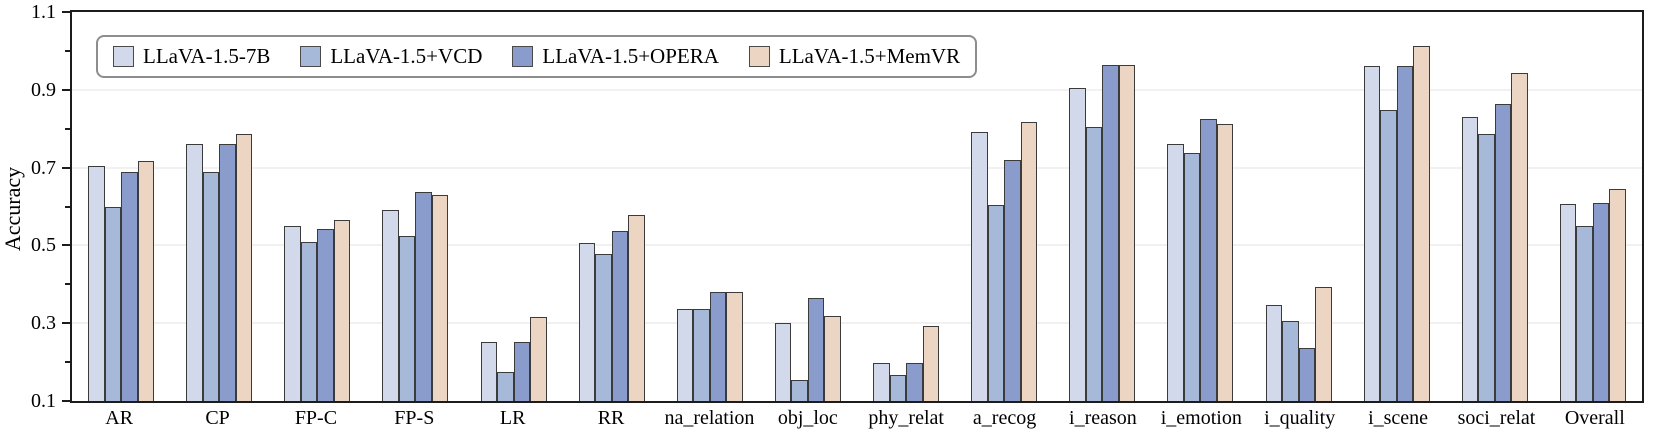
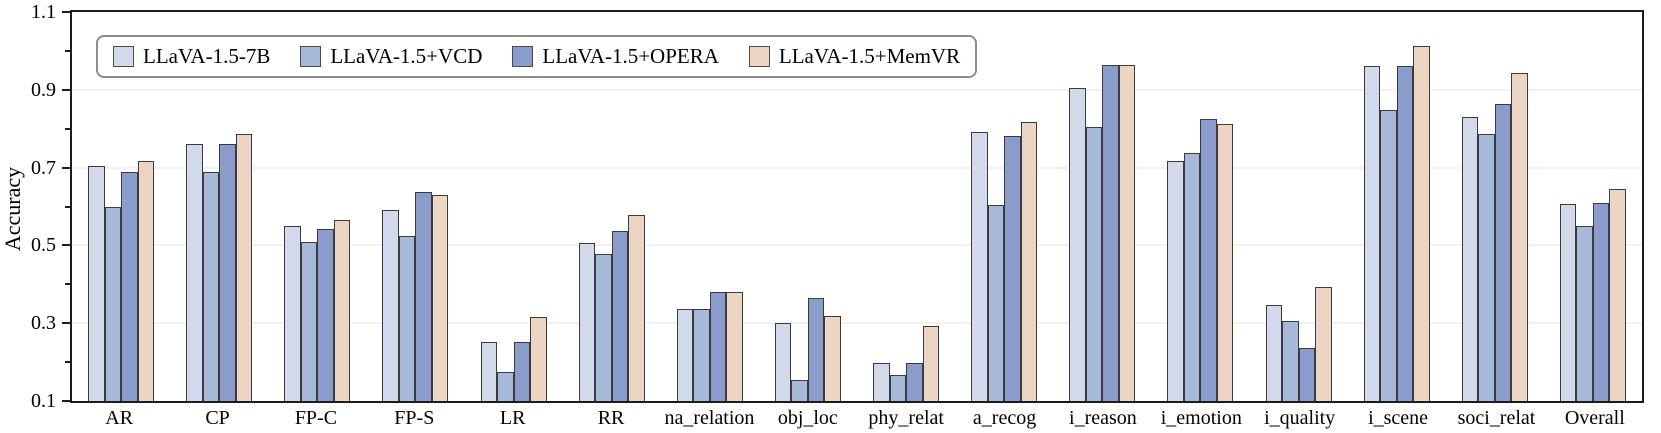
LLaVA-1.5+OPERA/a_recog: 0.72 -> 0.78
LLaVA-1.5-7B/i_emotion: 0.76 -> 0.72
